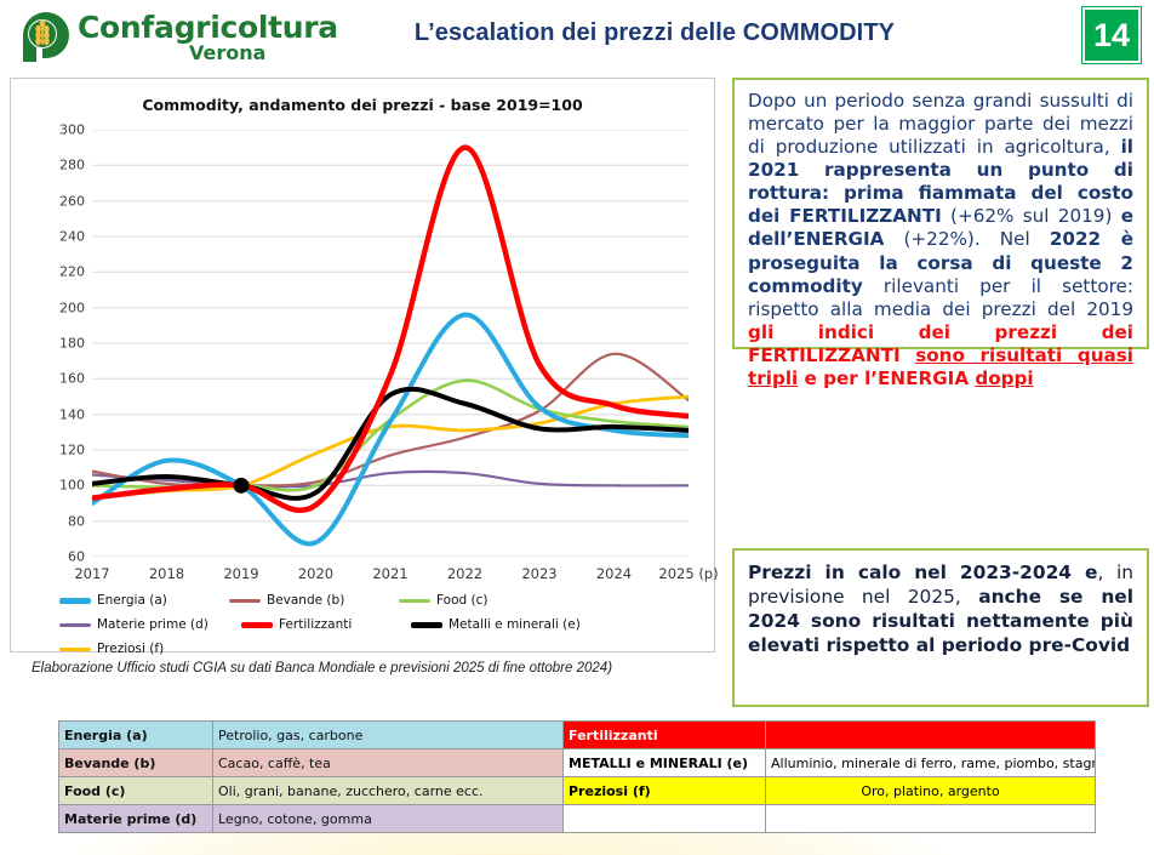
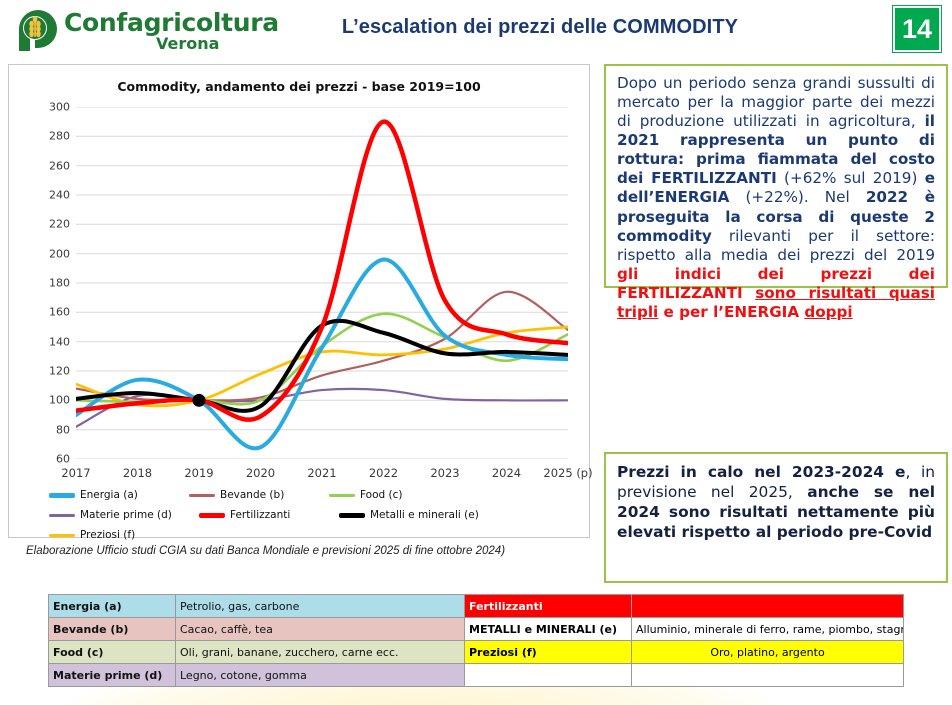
Materie prime (d)/2017: 106 -> 82
Preziosi (f)/2017: 93 -> 111
Fertilizzanti/2021: 162 -> 150
Food (c)/2024: 136 -> 127
Food (c)/2025 (p): 133 -> 145
